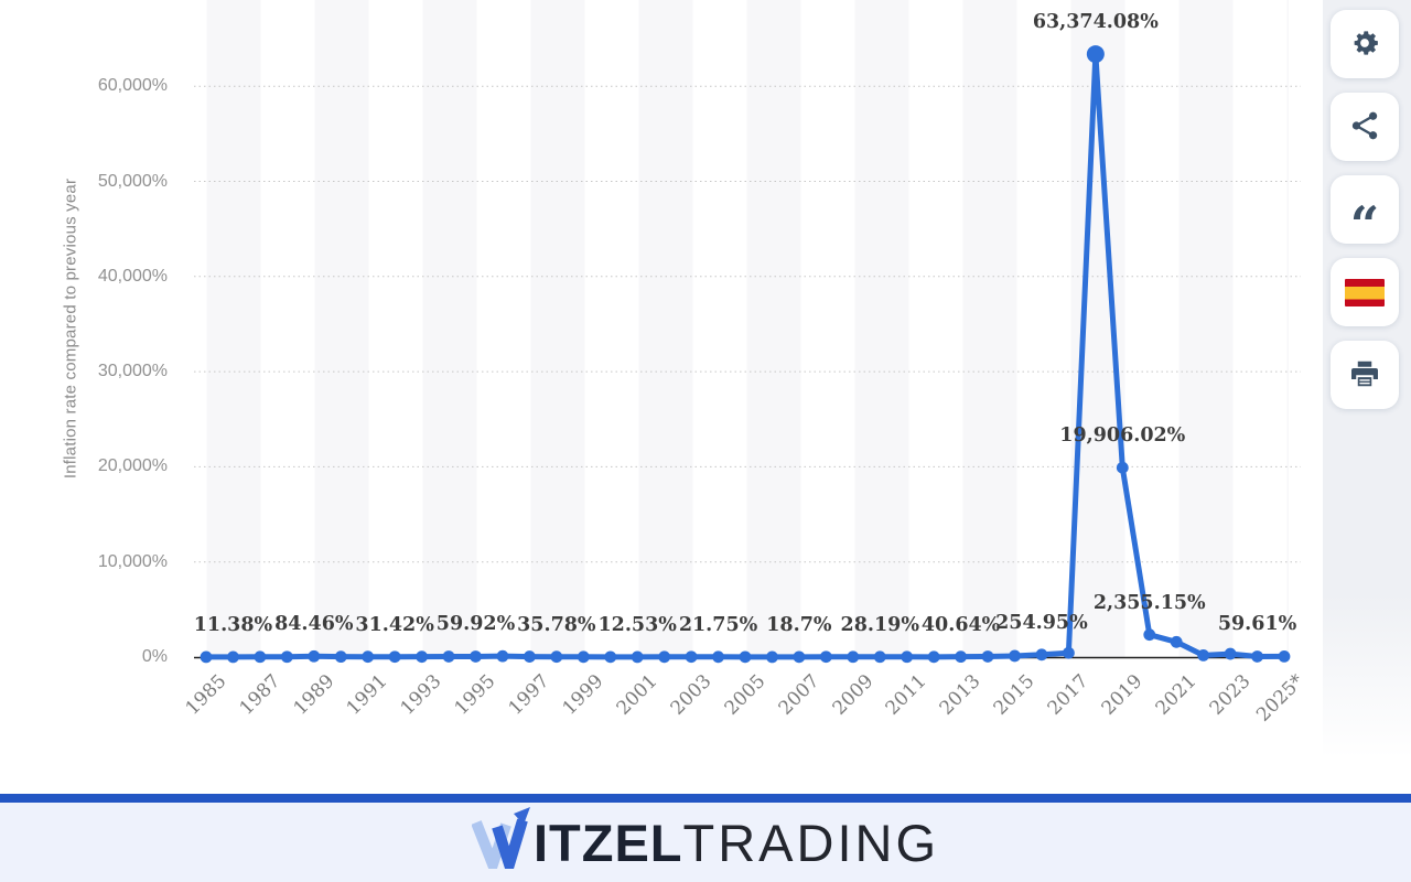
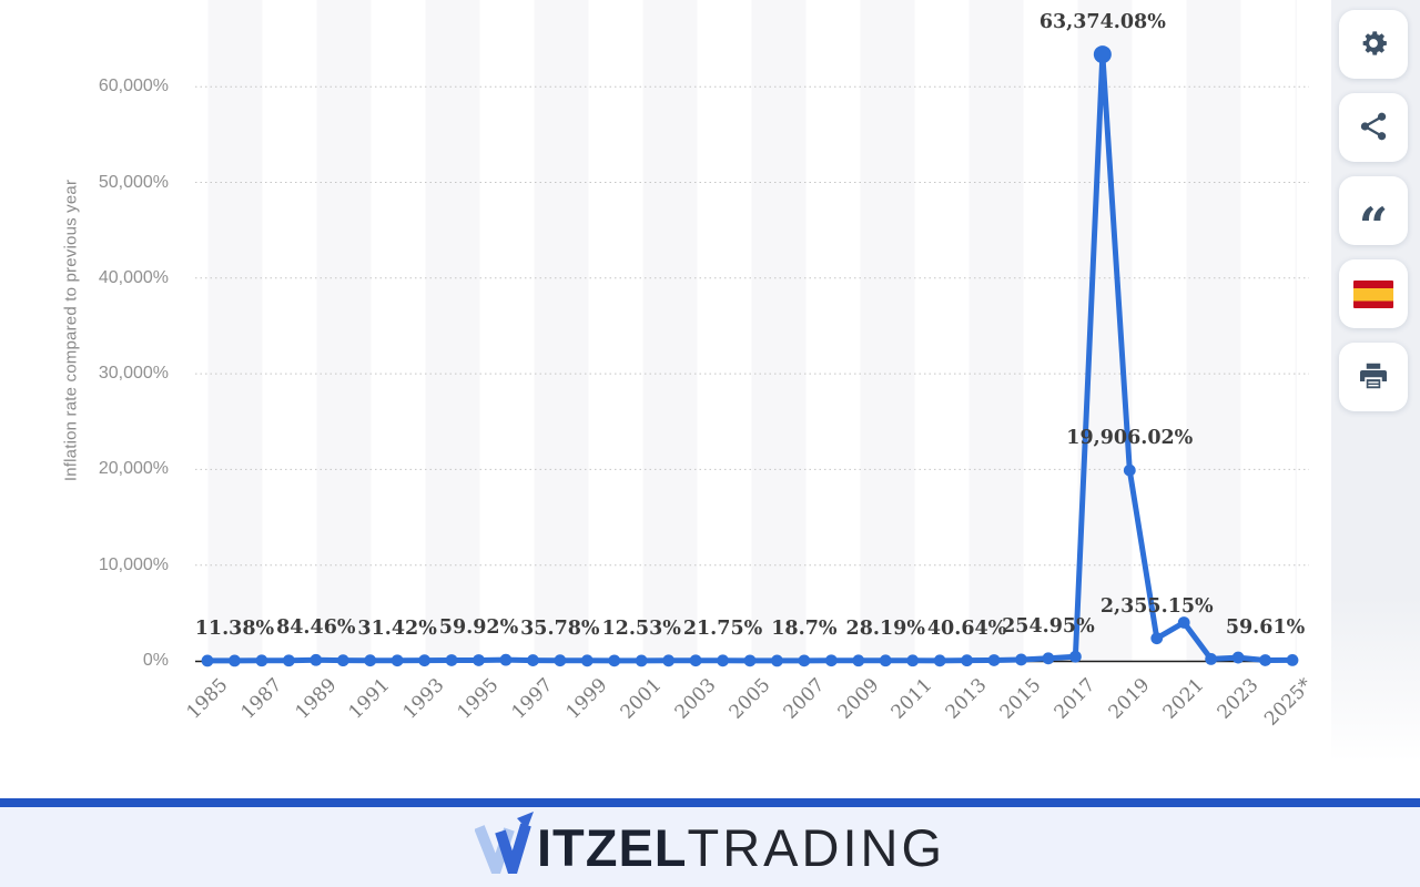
2021: 2000% -> 4000%
